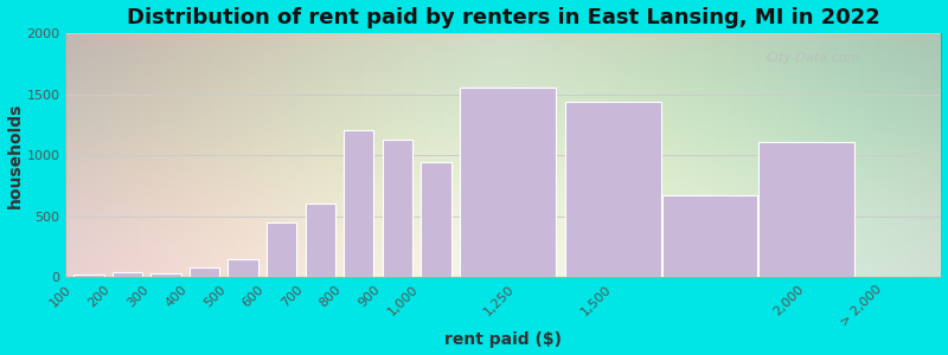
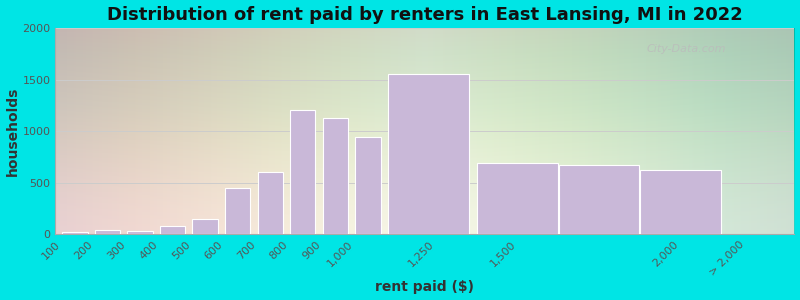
1,500: 1440 -> 690
2,000: 1110 -> 620
